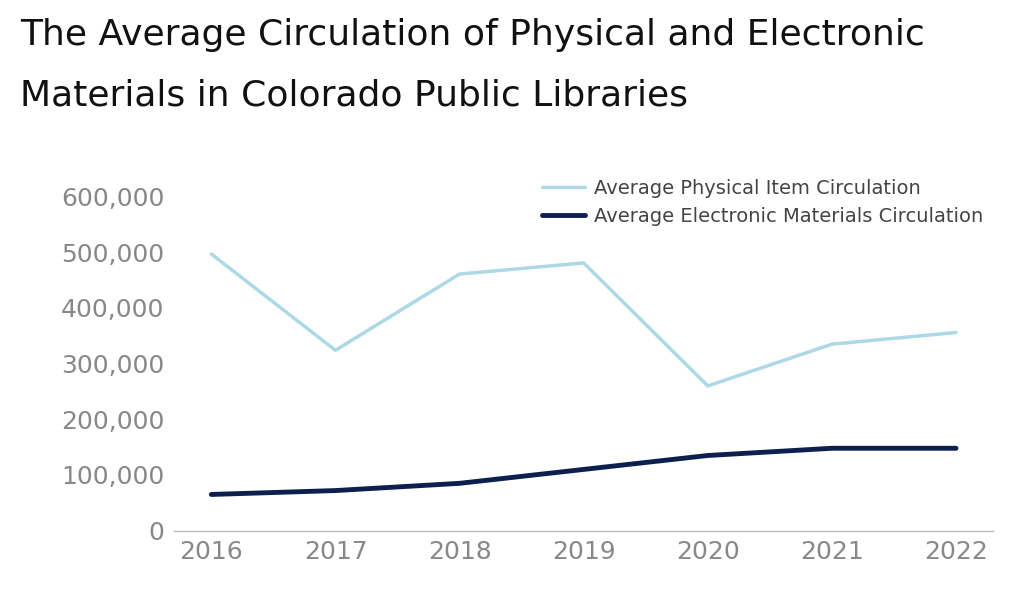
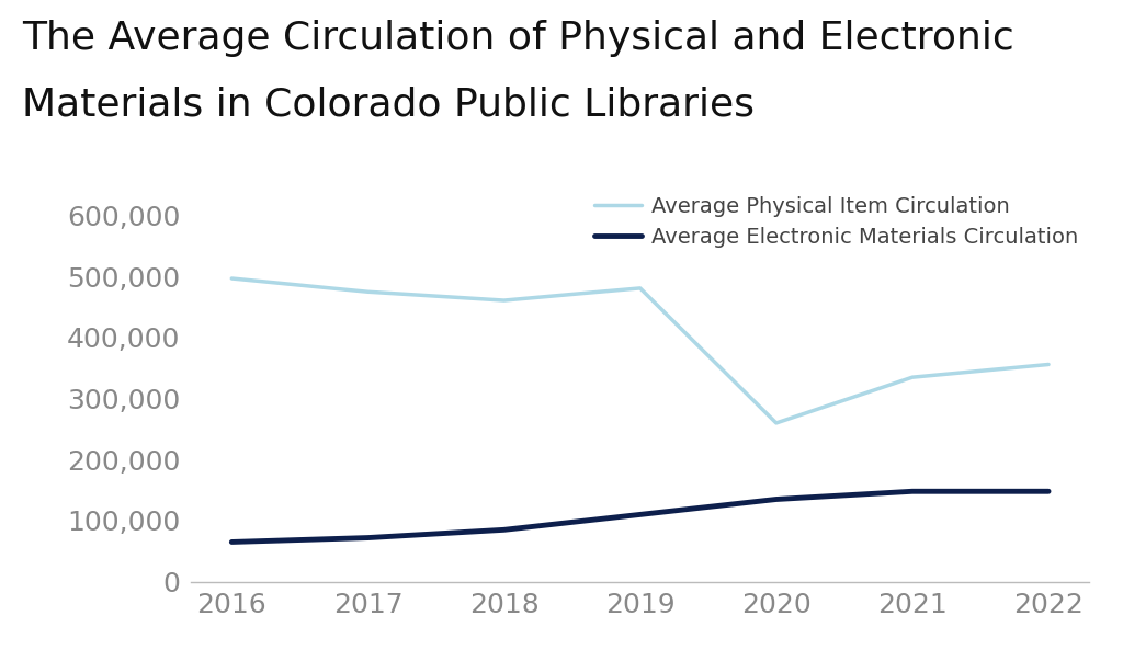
Average Physical Item Circulation/2017: 324,000 -> 475,000
